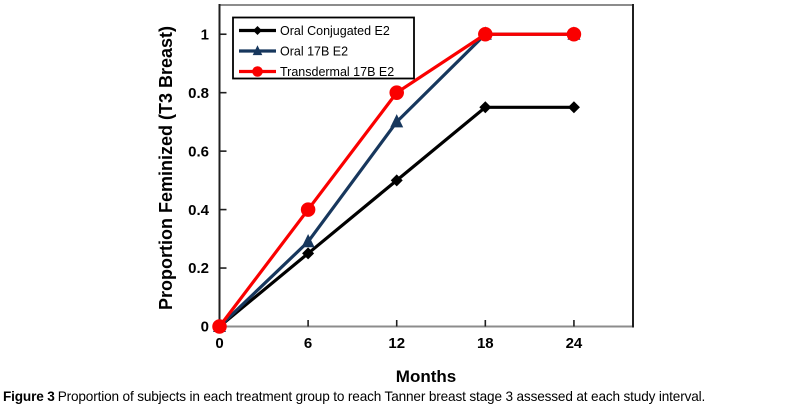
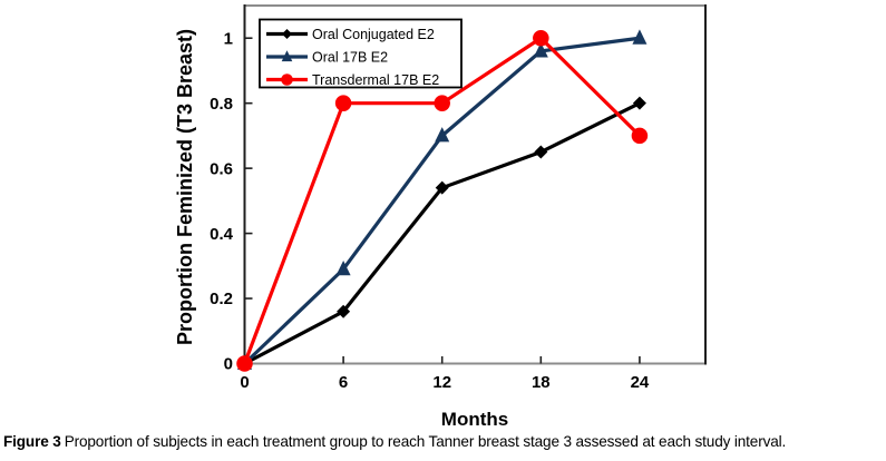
Oral Conjugated E2/6: 0.25 -> 0.16
Transdermal 17B E2/6: 0.4 -> 0.8
Oral Conjugated E2/12: 0.50 -> 0.54
Oral Conjugated E2/18: 0.75 -> 0.65
Oral 17B E2/18: 1.00 -> 0.96
Oral Conjugated E2/24: 0.75 -> 0.80
Transdermal 17B E2/24: 1.0 -> 0.7
